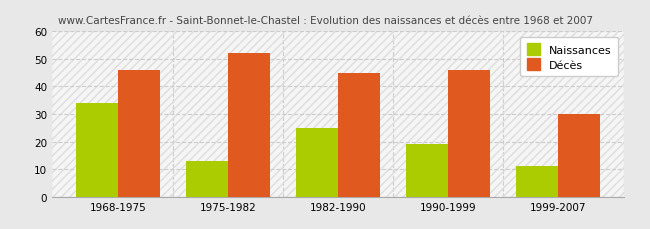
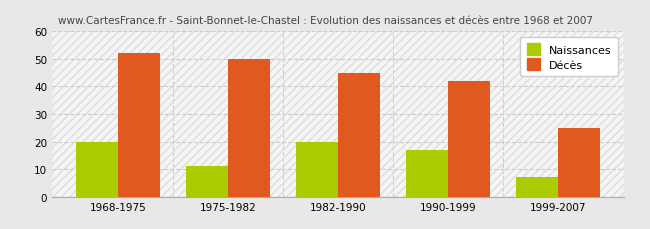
Naissances/1968-1975: 34 -> 20
Décès/1968-1975: 46 -> 52
Naissances/1975-1982: 13 -> 11
Décès/1975-1982: 52 -> 50
Naissances/1982-1990: 25 -> 20
Naissances/1990-1999: 19 -> 17
Décès/1990-1999: 46 -> 42
Naissances/1999-2007: 11 -> 7
Décès/1999-2007: 30 -> 25
